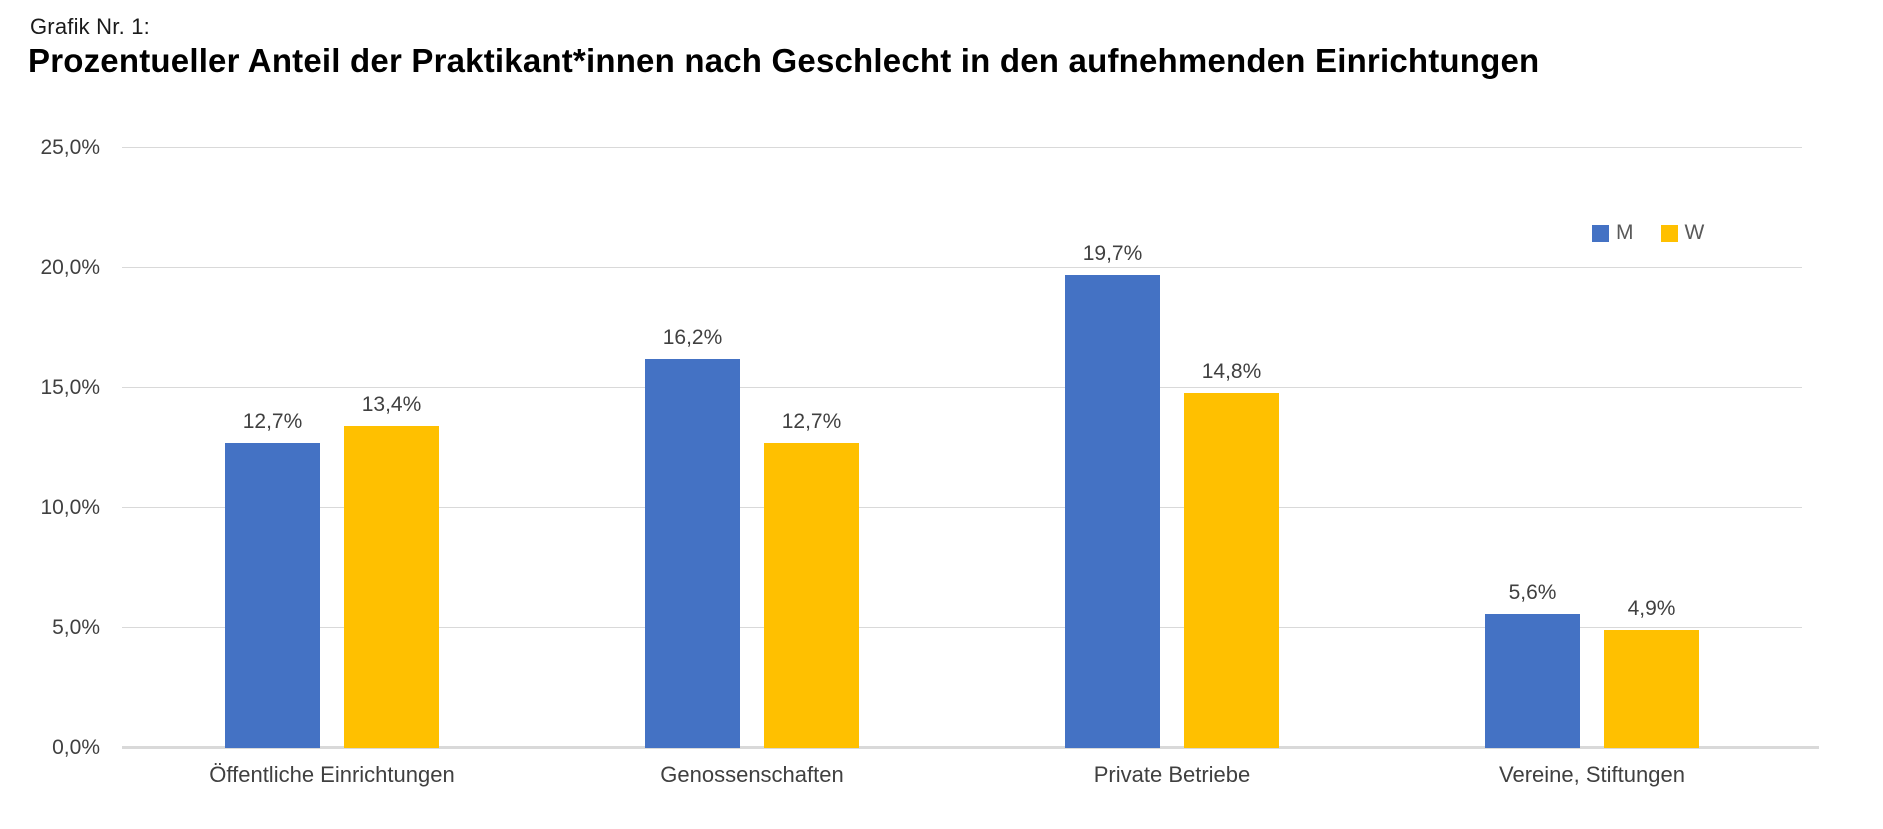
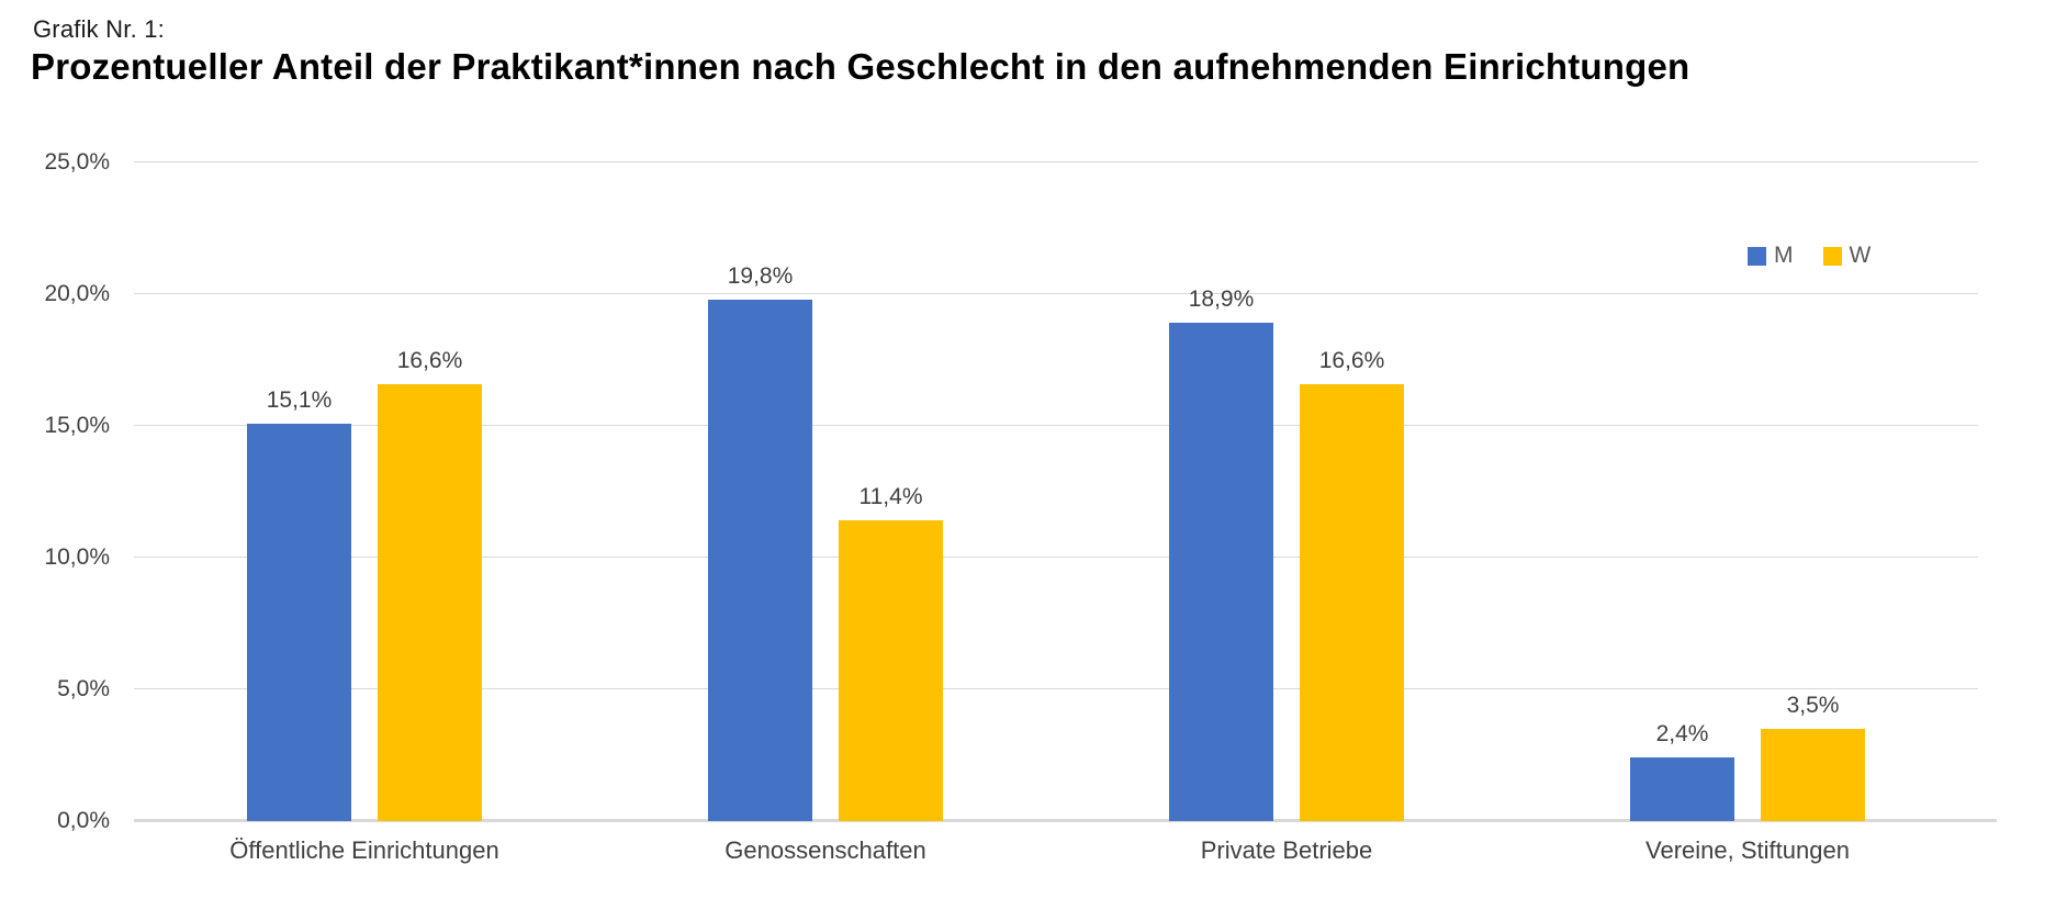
M/Öffentliche Einrichtungen: 12,7% -> 15,1%
W/Öffentliche Einrichtungen: 13,4% -> 16,6%
M/Genossenschaften: 16,2% -> 19,8%
W/Genossenschaften: 12,7% -> 11,4%
M/Private Betriebe: 19,7% -> 18,9%
W/Private Betriebe: 14,8% -> 16,6%
M/Vereine, Stiftungen: 5,6% -> 2,4%
W/Vereine, Stiftungen: 4,9% -> 3,5%
